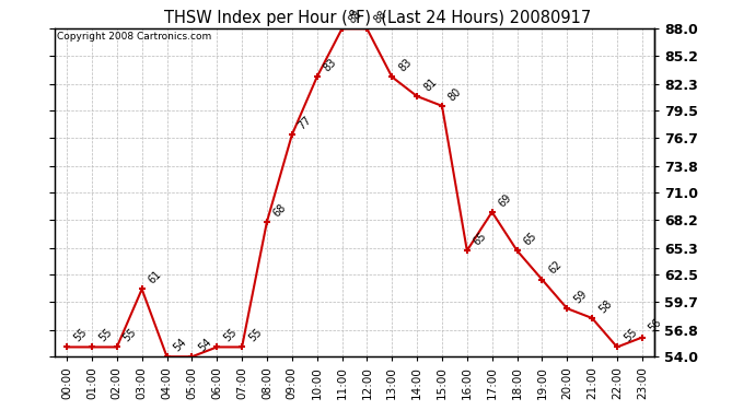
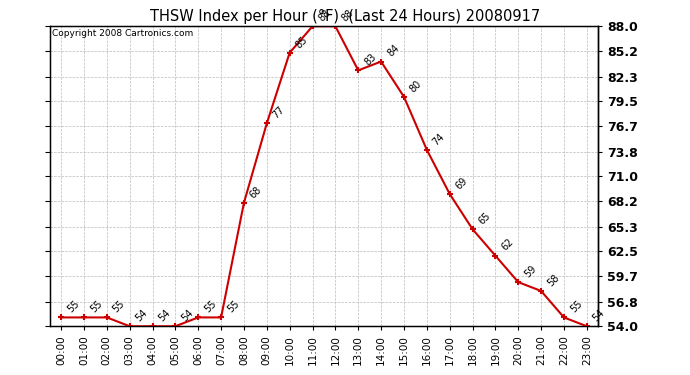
03:00: 61 -> 54
10:00: 83 -> 85
14:00: 81 -> 84
16:00: 65 -> 74
23:00: 56 -> 54
